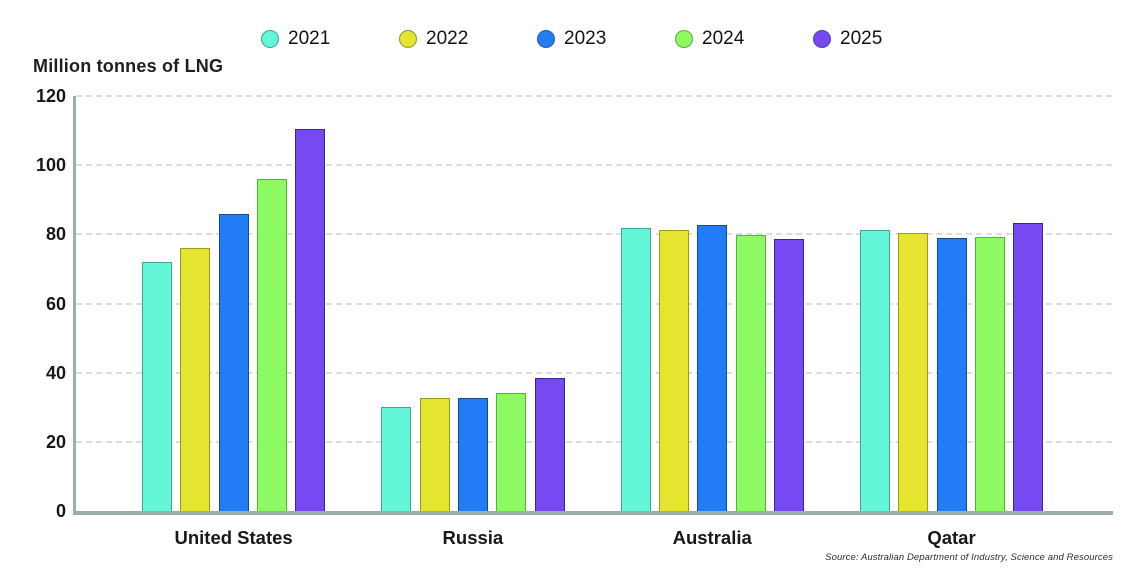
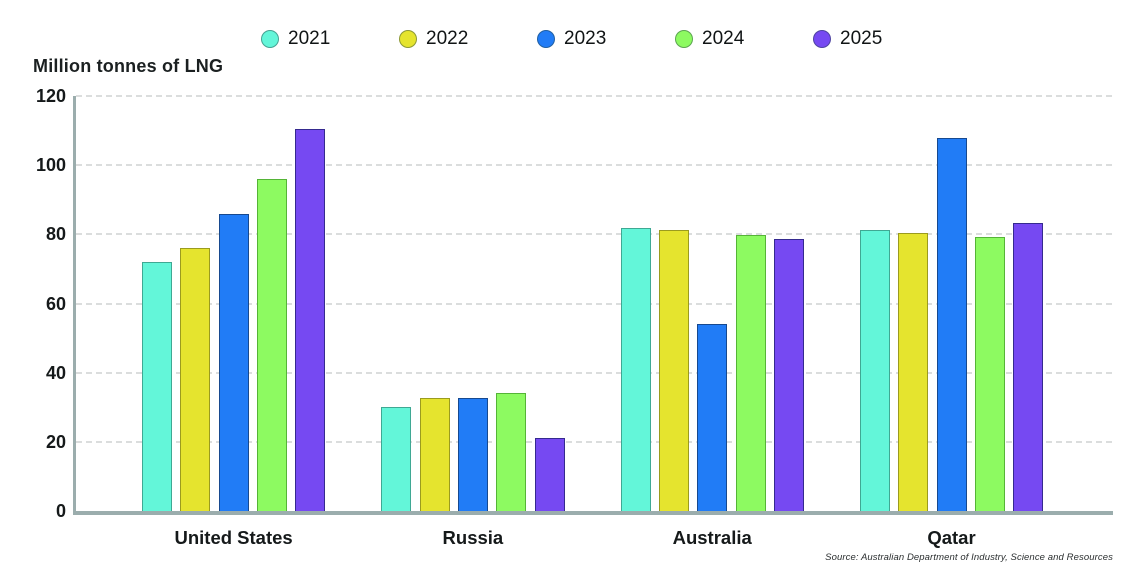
2025/Russia: 38 -> 21
2023/Australia: 83 -> 54
2023/Qatar: 79 -> 108
